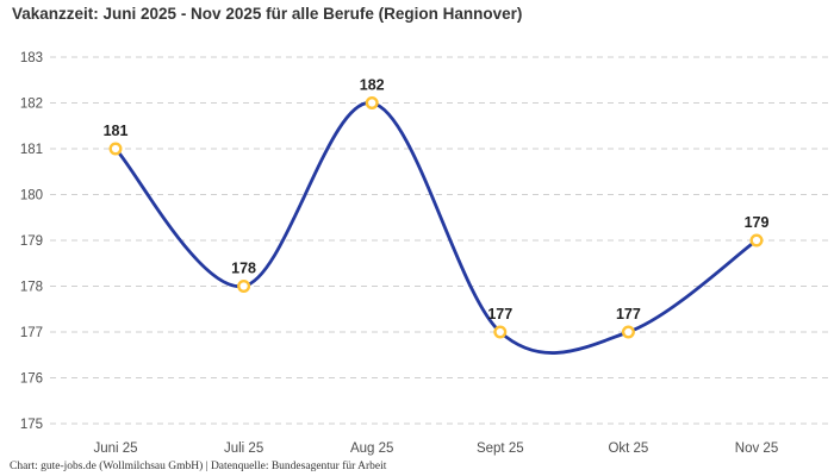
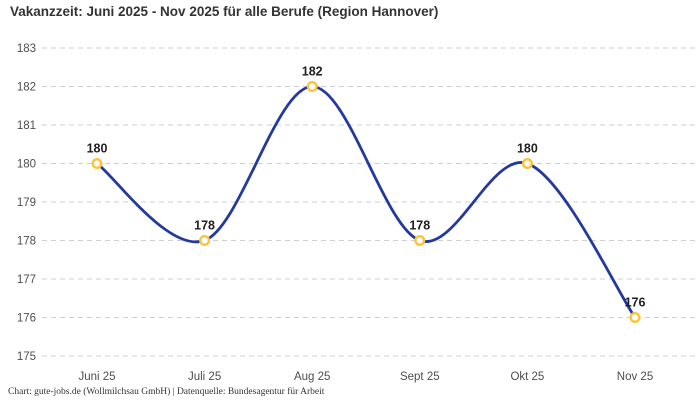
Juni 25: 181 -> 180
Sept 25: 177 -> 178
Okt 25: 177 -> 180
Nov 25: 179 -> 176
